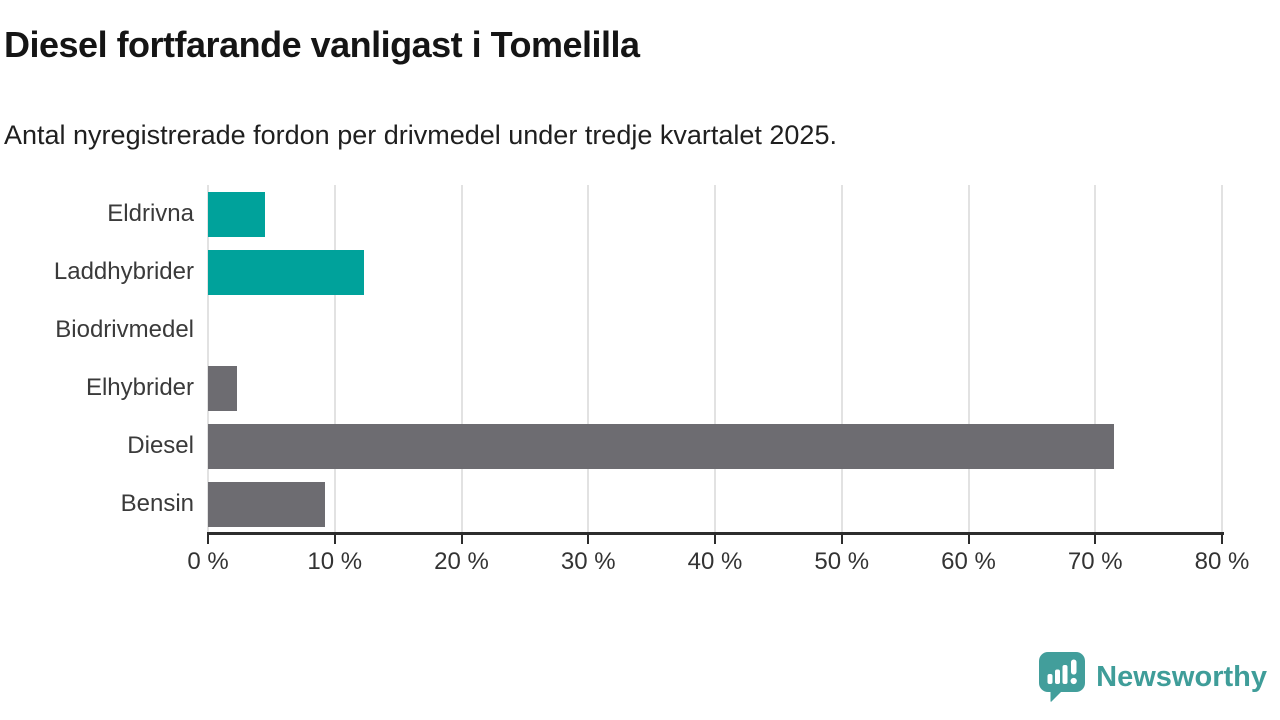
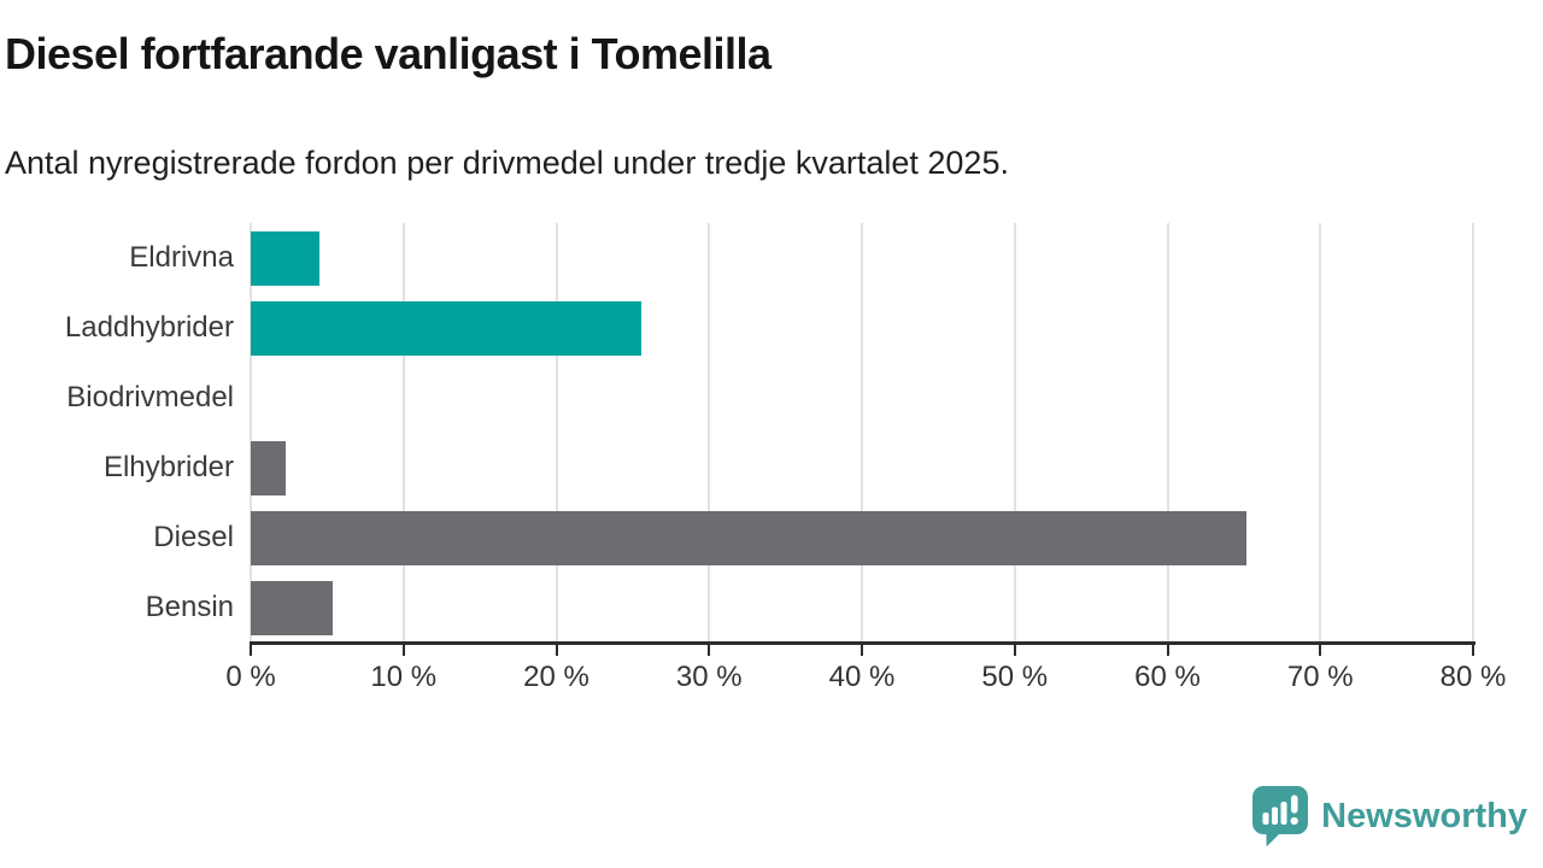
Laddhybrider: 12.3% -> 25.6%
Diesel: 71.5% -> 65.2%
Bensin: 9.2% -> 5.4%
